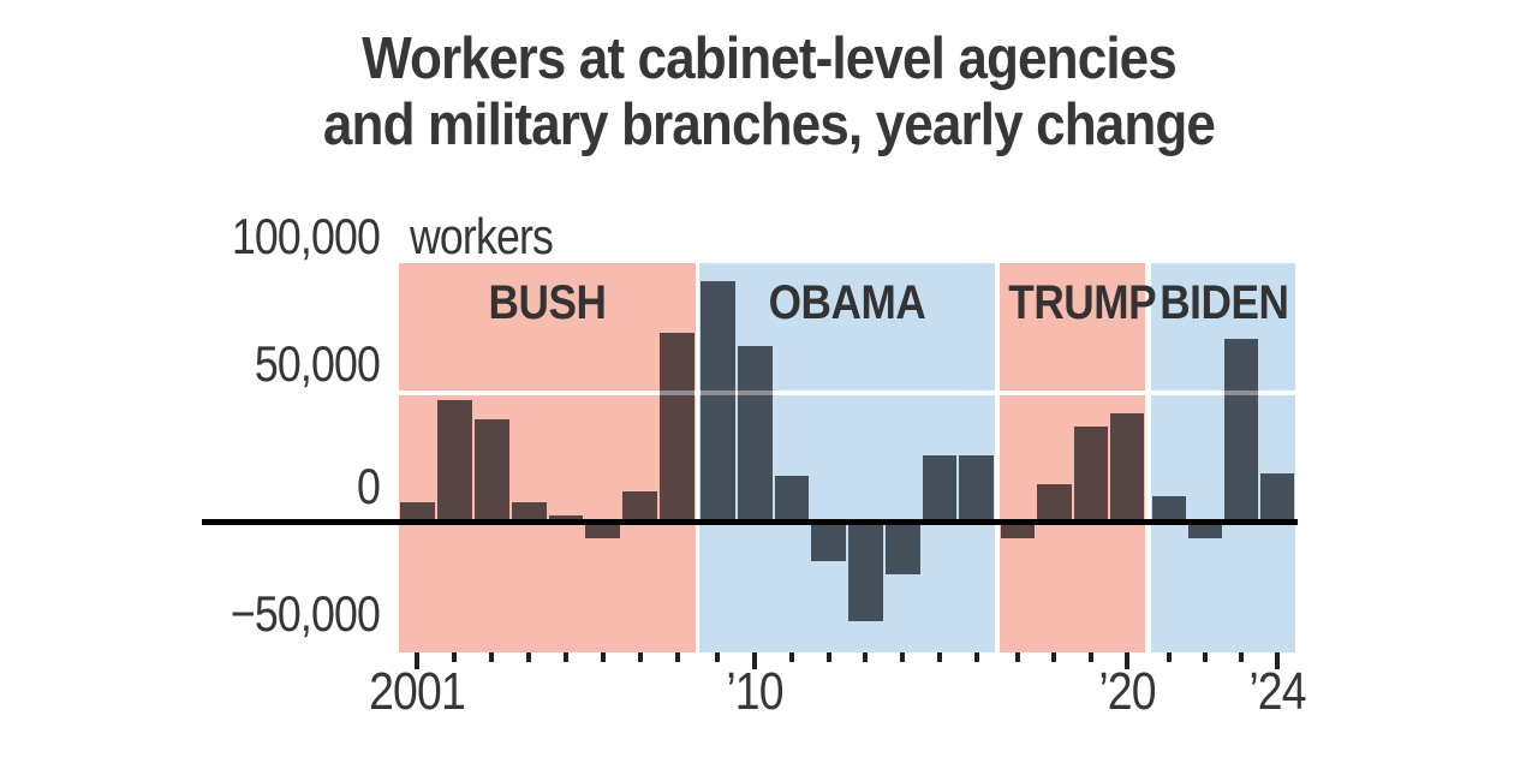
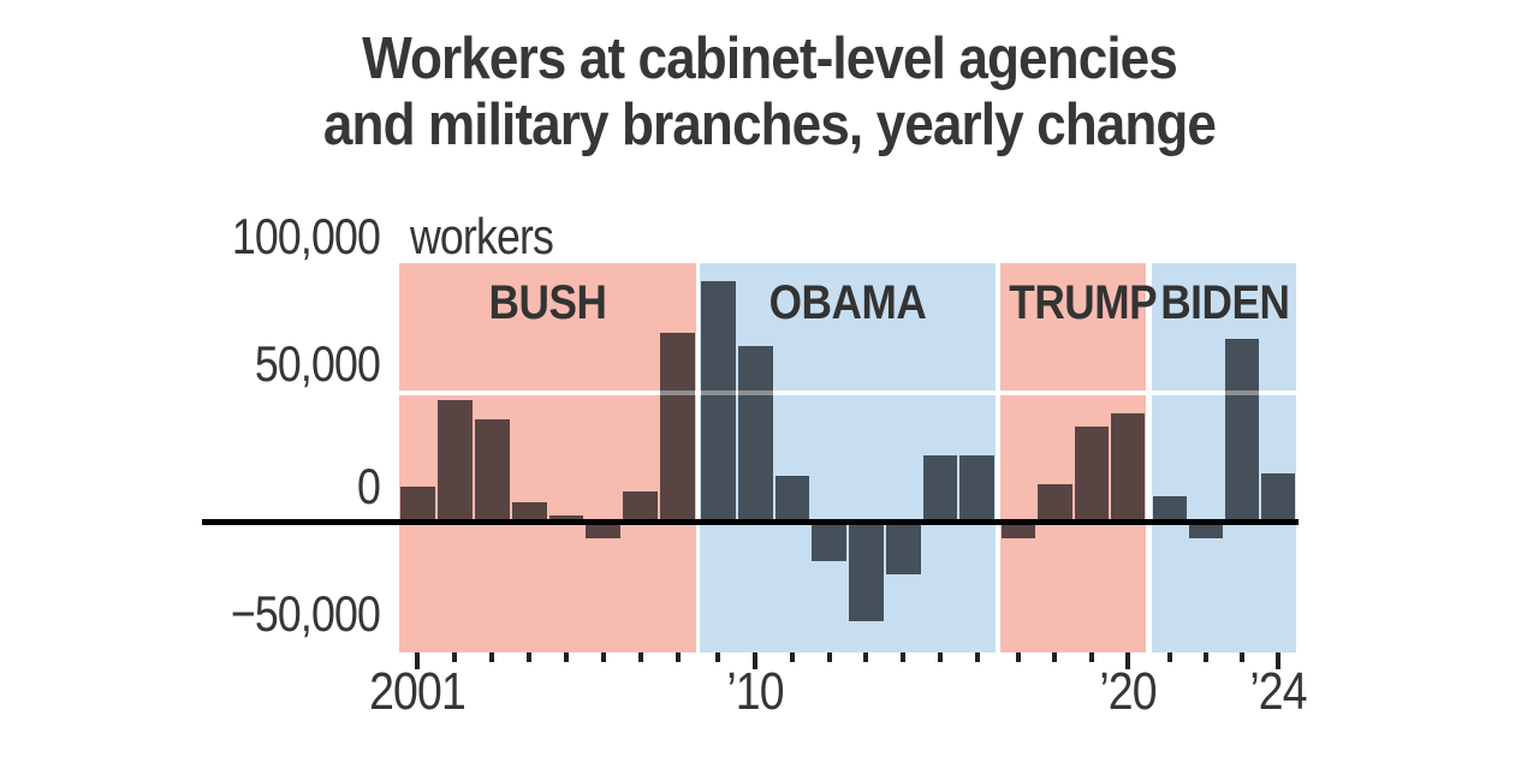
2001: 8000 -> 14000
